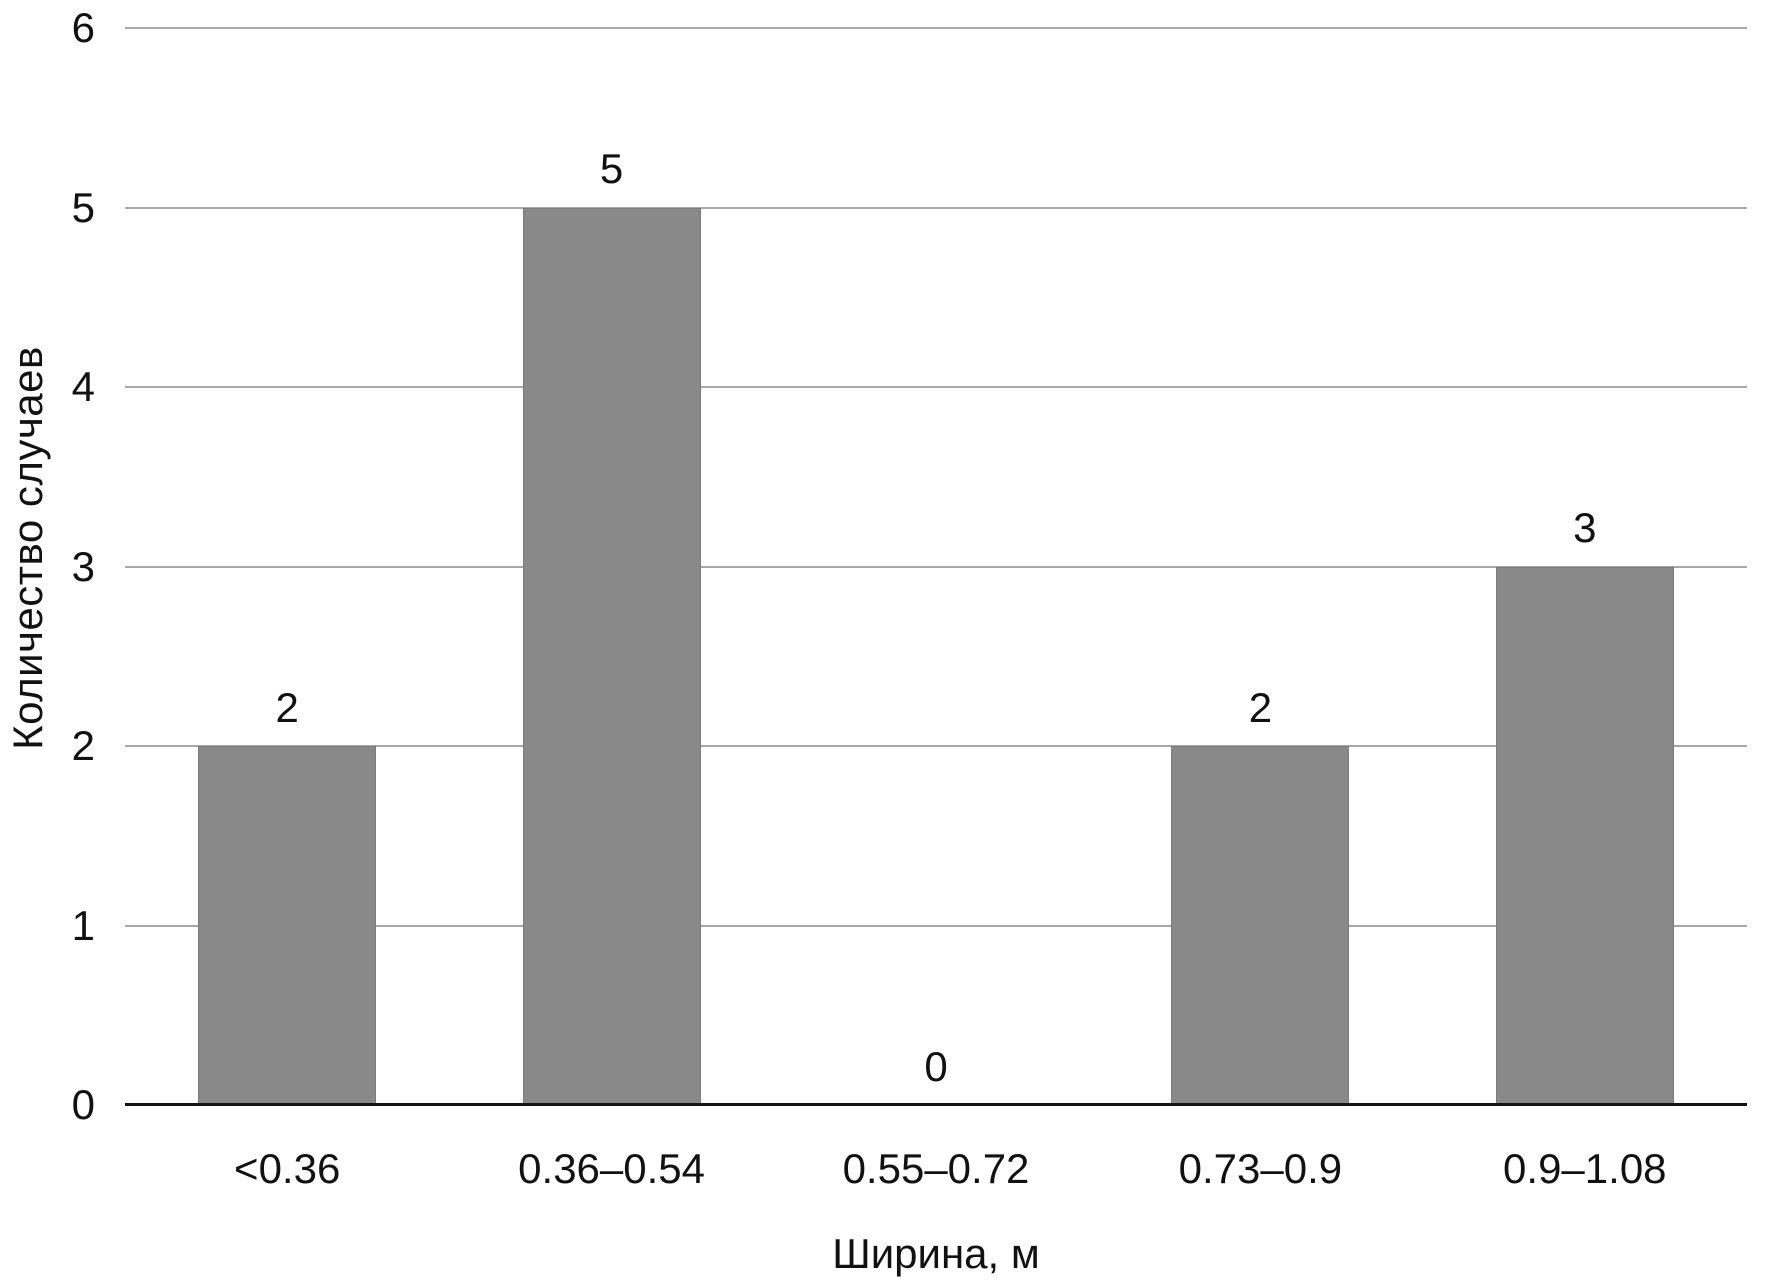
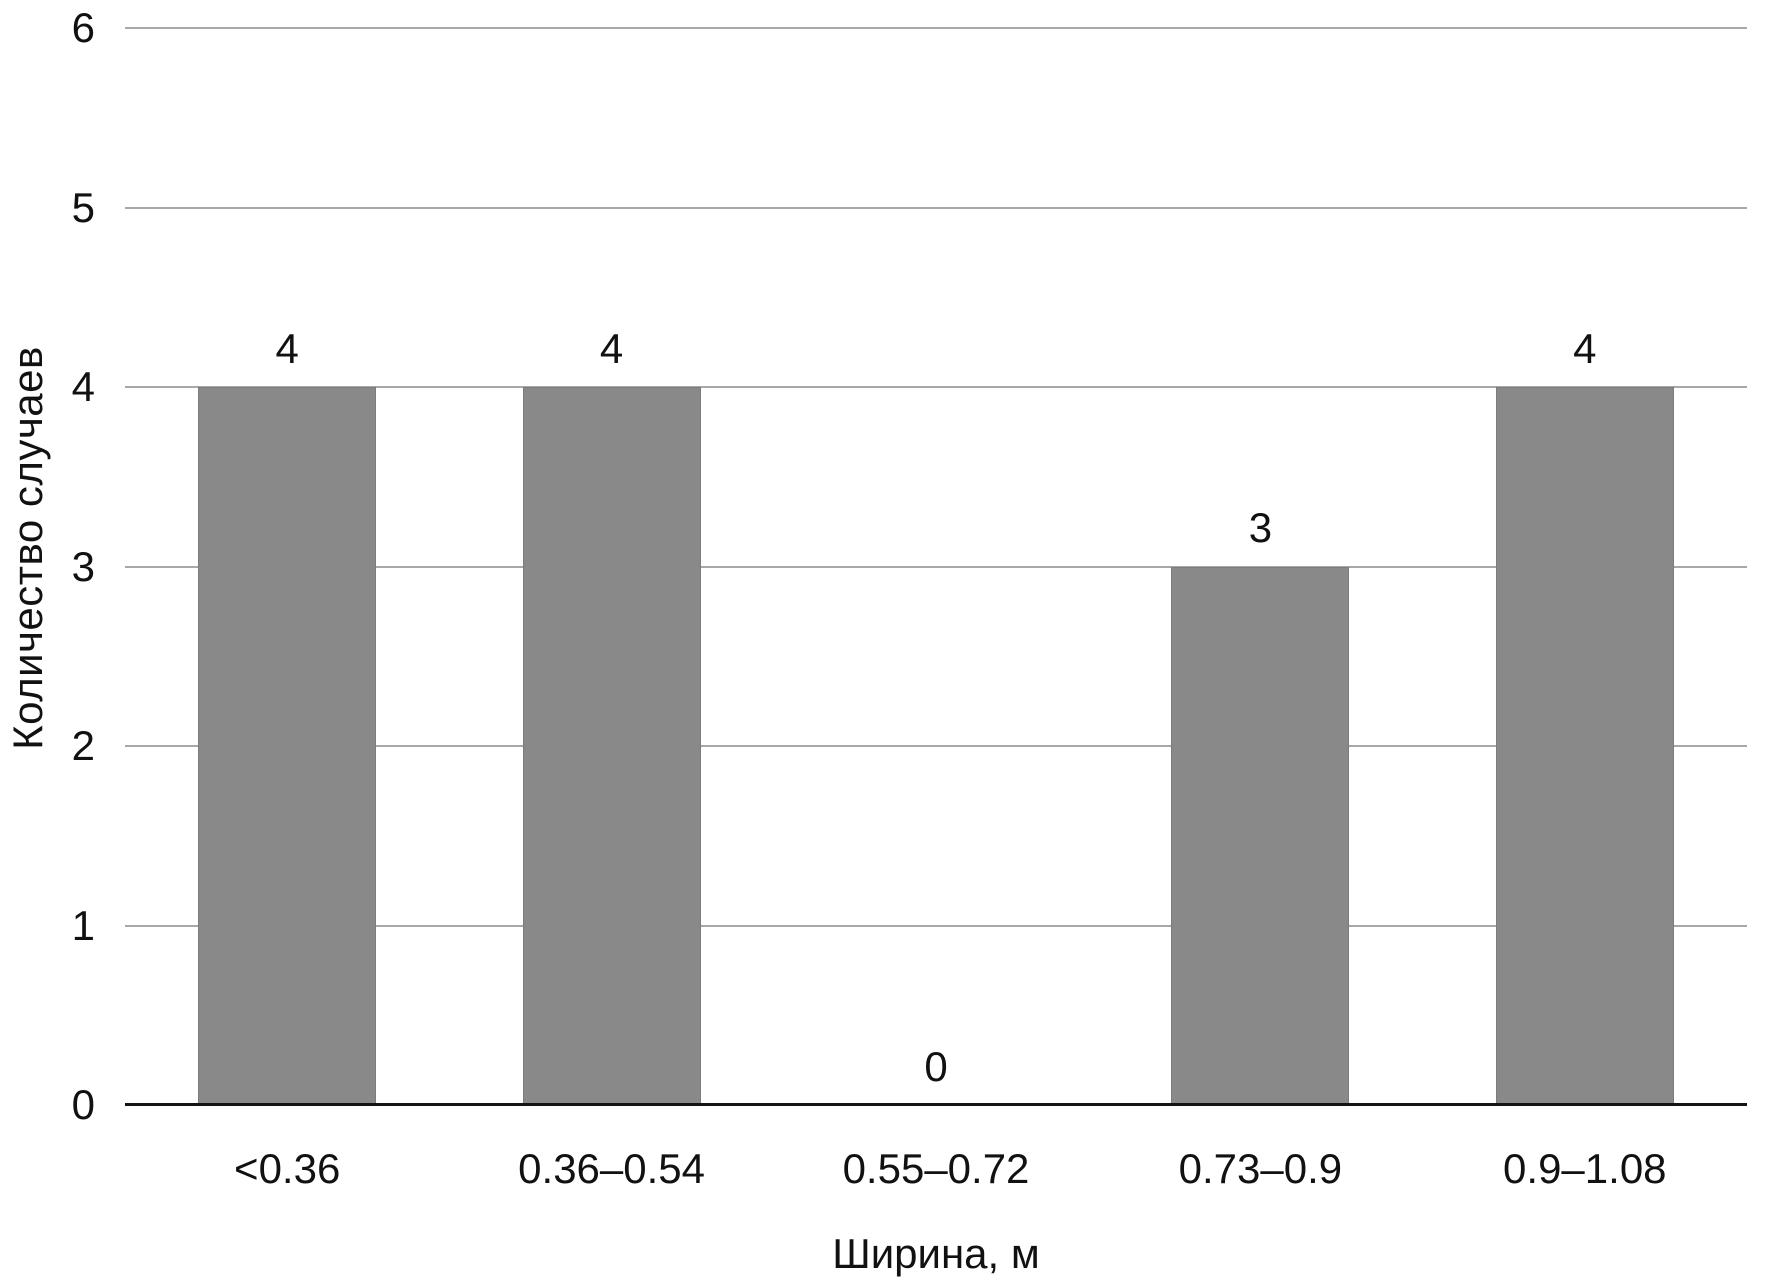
<0.36: 2 -> 4
0.36–0.54: 5 -> 4
0.73–0.9: 2 -> 3
0.9–1.08: 3 -> 4
